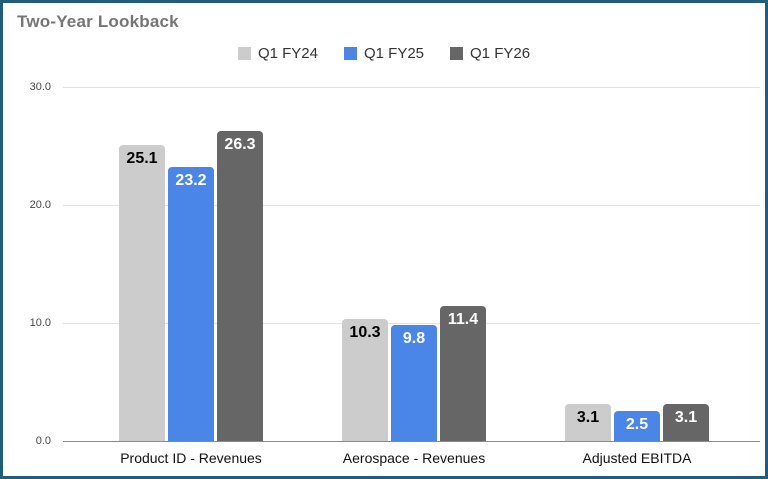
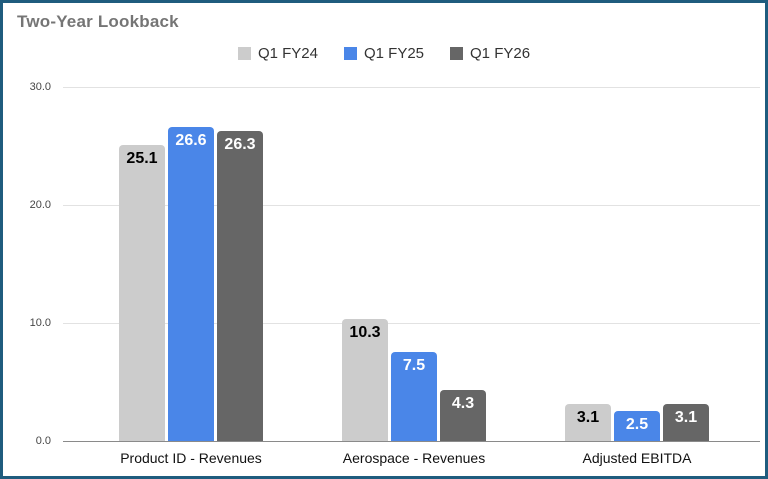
Q1 FY25/Product ID - Revenues: 23.2 -> 26.6
Q1 FY25/Aerospace - Revenues: 9.8 -> 7.5
Q1 FY26/Aerospace - Revenues: 11.4 -> 4.3
